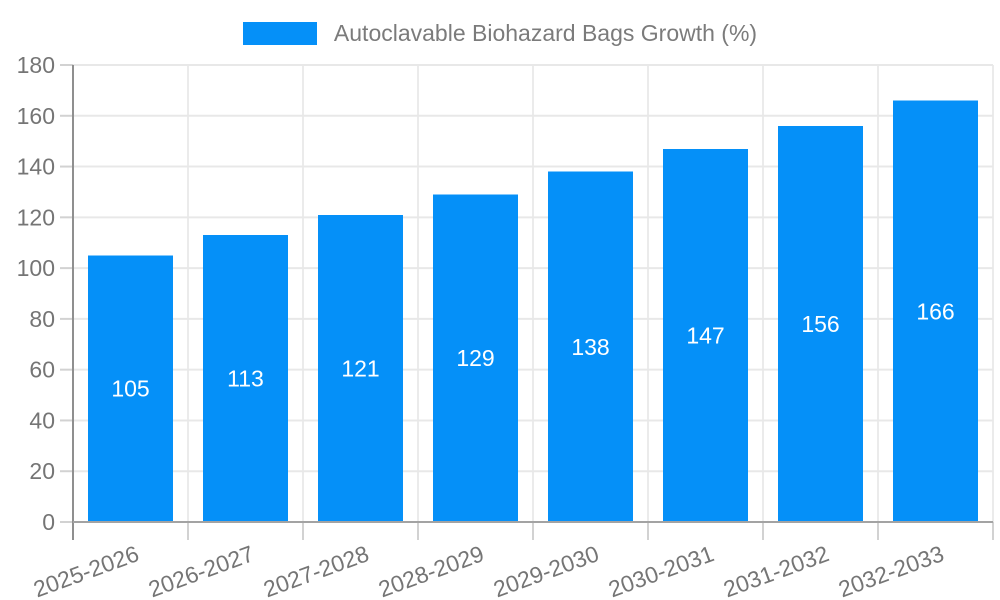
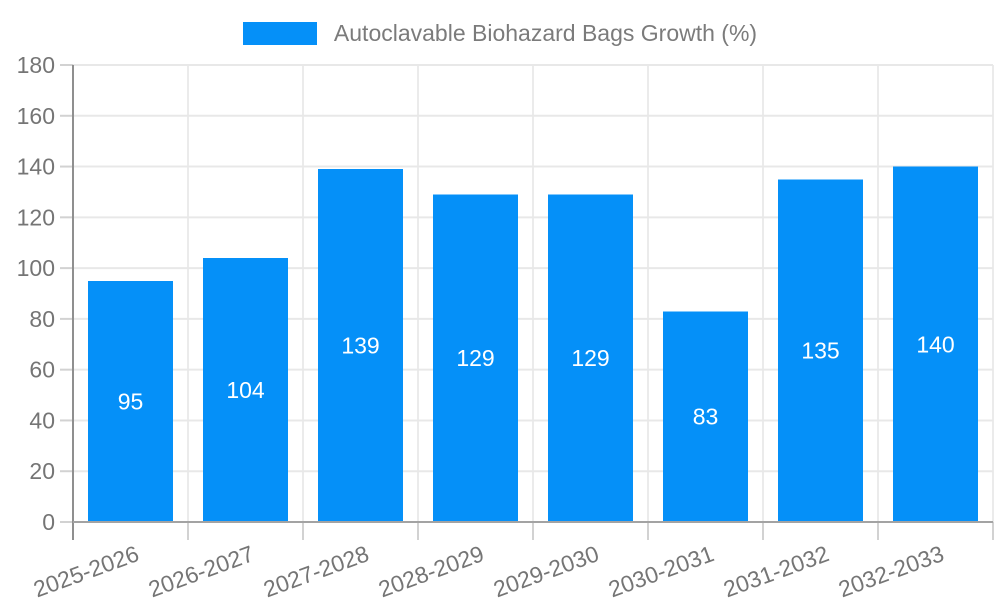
2025-2026: 105 -> 95
2026-2027: 113 -> 104
2027-2028: 121 -> 139
2029-2030: 138 -> 129
2030-2031: 147 -> 83
2031-2032: 156 -> 135
2032-2033: 166 -> 140
